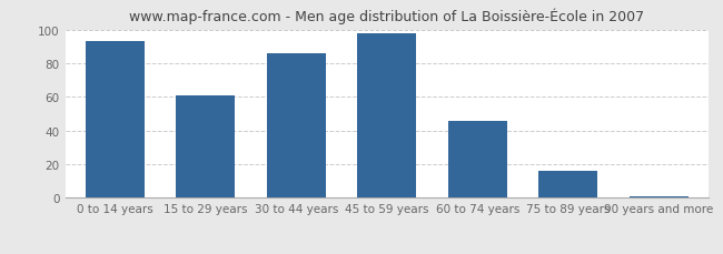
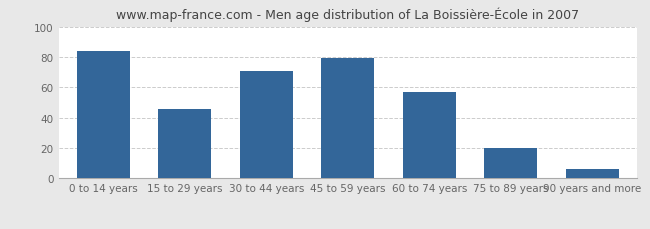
0 to 14 years: 93 -> 84
15 to 29 years: 61 -> 46
30 to 44 years: 86 -> 71
45 to 59 years: 98 -> 79
60 to 74 years: 46 -> 57
75 to 89 years: 16 -> 20
90 years and more: 1 -> 6
